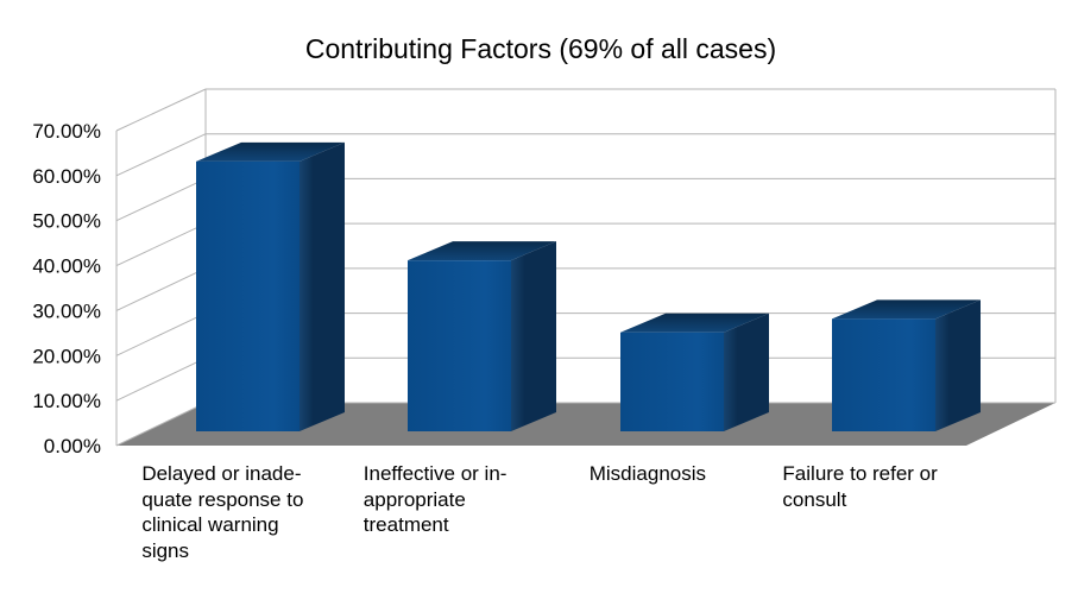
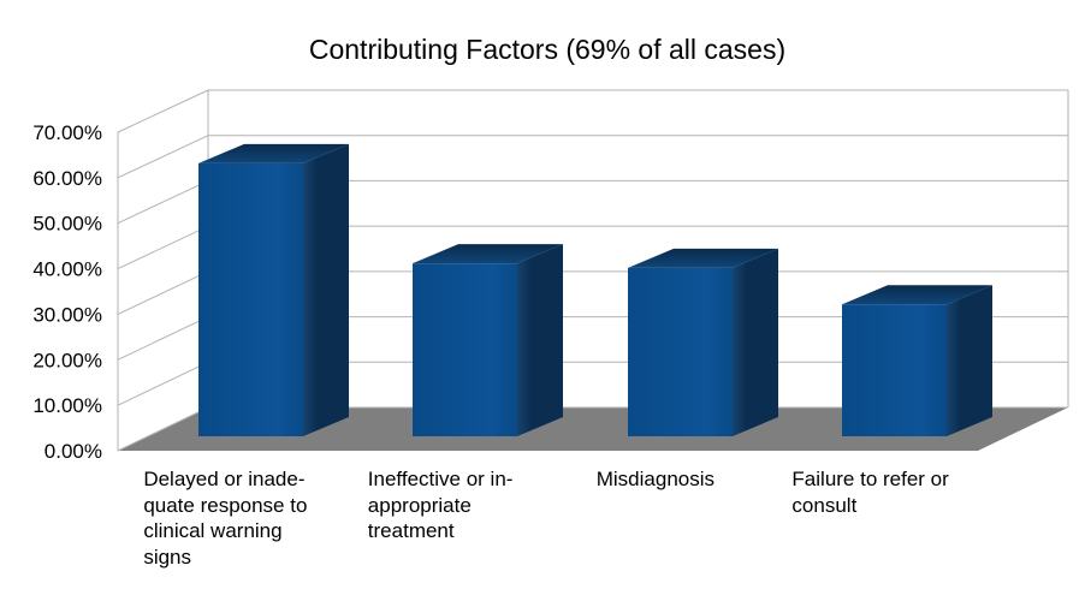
Misdiagnosis: 22% -> 37%
Failure to refer or consult: 25% -> 29%
